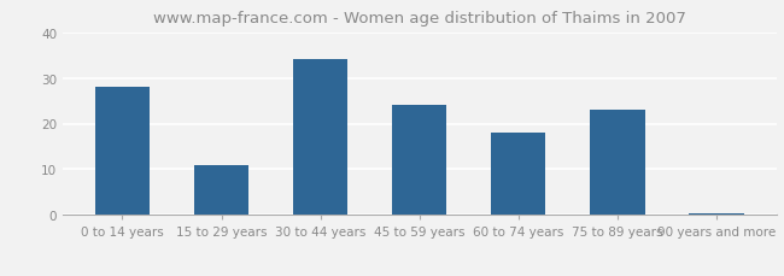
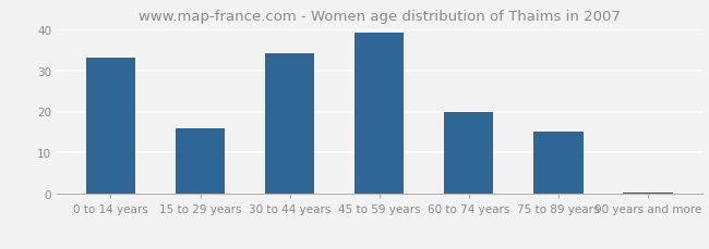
0 to 14 years: 28.0 -> 33.0
15 to 29 years: 11.0 -> 16.0
45 to 59 years: 24.0 -> 39.0
60 to 74 years: 18.0 -> 20.0
75 to 89 years: 23.0 -> 15.0
